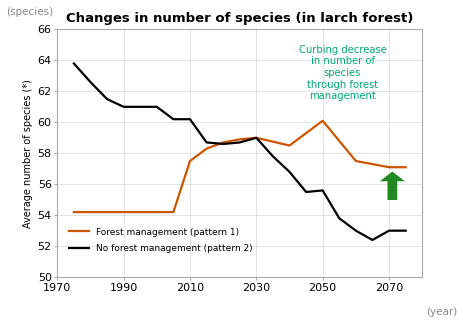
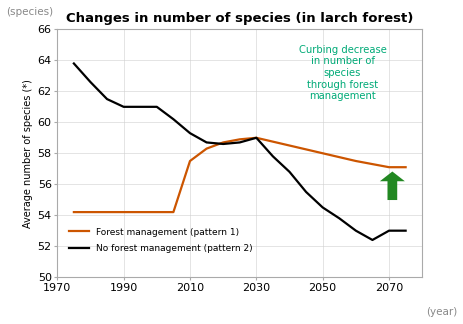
No forest management (pattern 2)/2010: 60.2 -> 59.3
Forest management (pattern 1)/2050: 60.1 -> 58.0
No forest management (pattern 2)/2050: 55.6 -> 54.5
